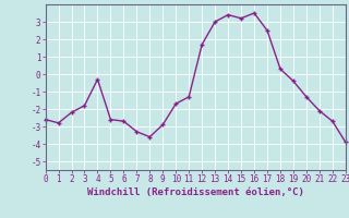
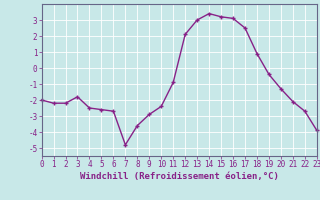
0: -2.6 -> -2.0
1: -2.8 -> -2.2
4: -0.3 -> -2.5
7: -3.3 -> -4.8
10: -1.7 -> -2.4
11: -1.3 -> -0.9
12: 1.7 -> 2.1
16: 3.5 -> 3.1
18: 0.3 -> 0.9
